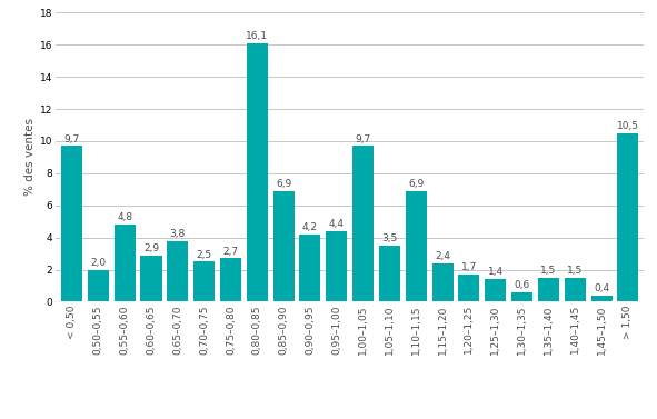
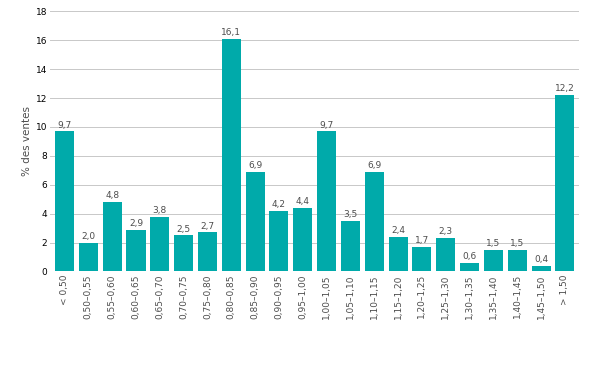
1,25–1,30: 1,4 -> 2,3
> 1,50: 10,5 -> 12,2
